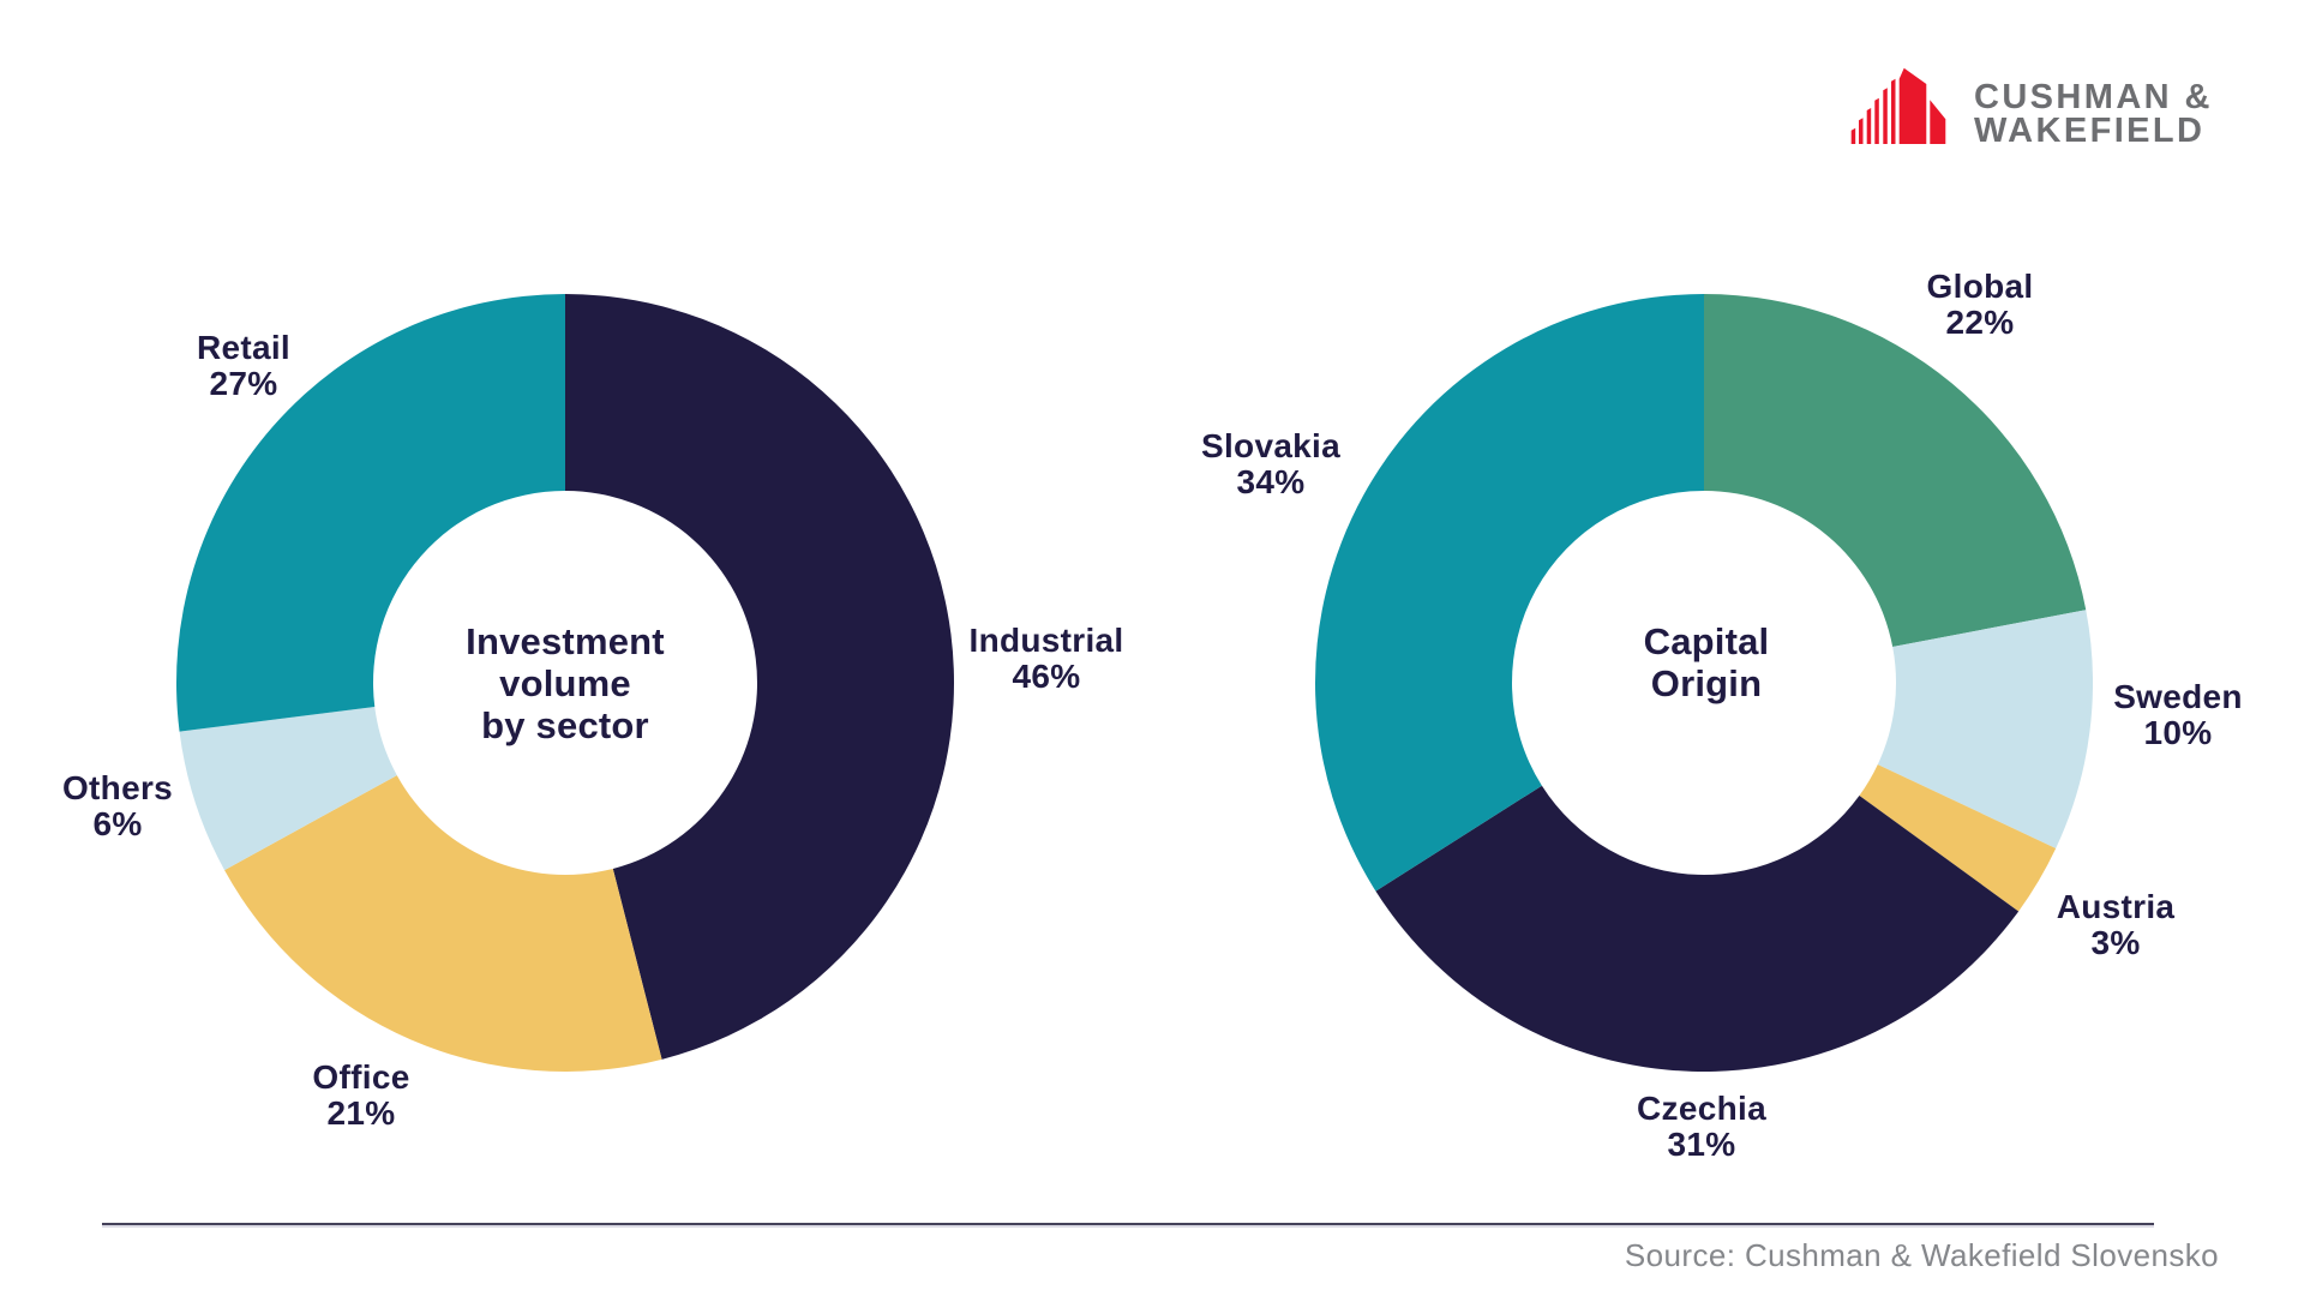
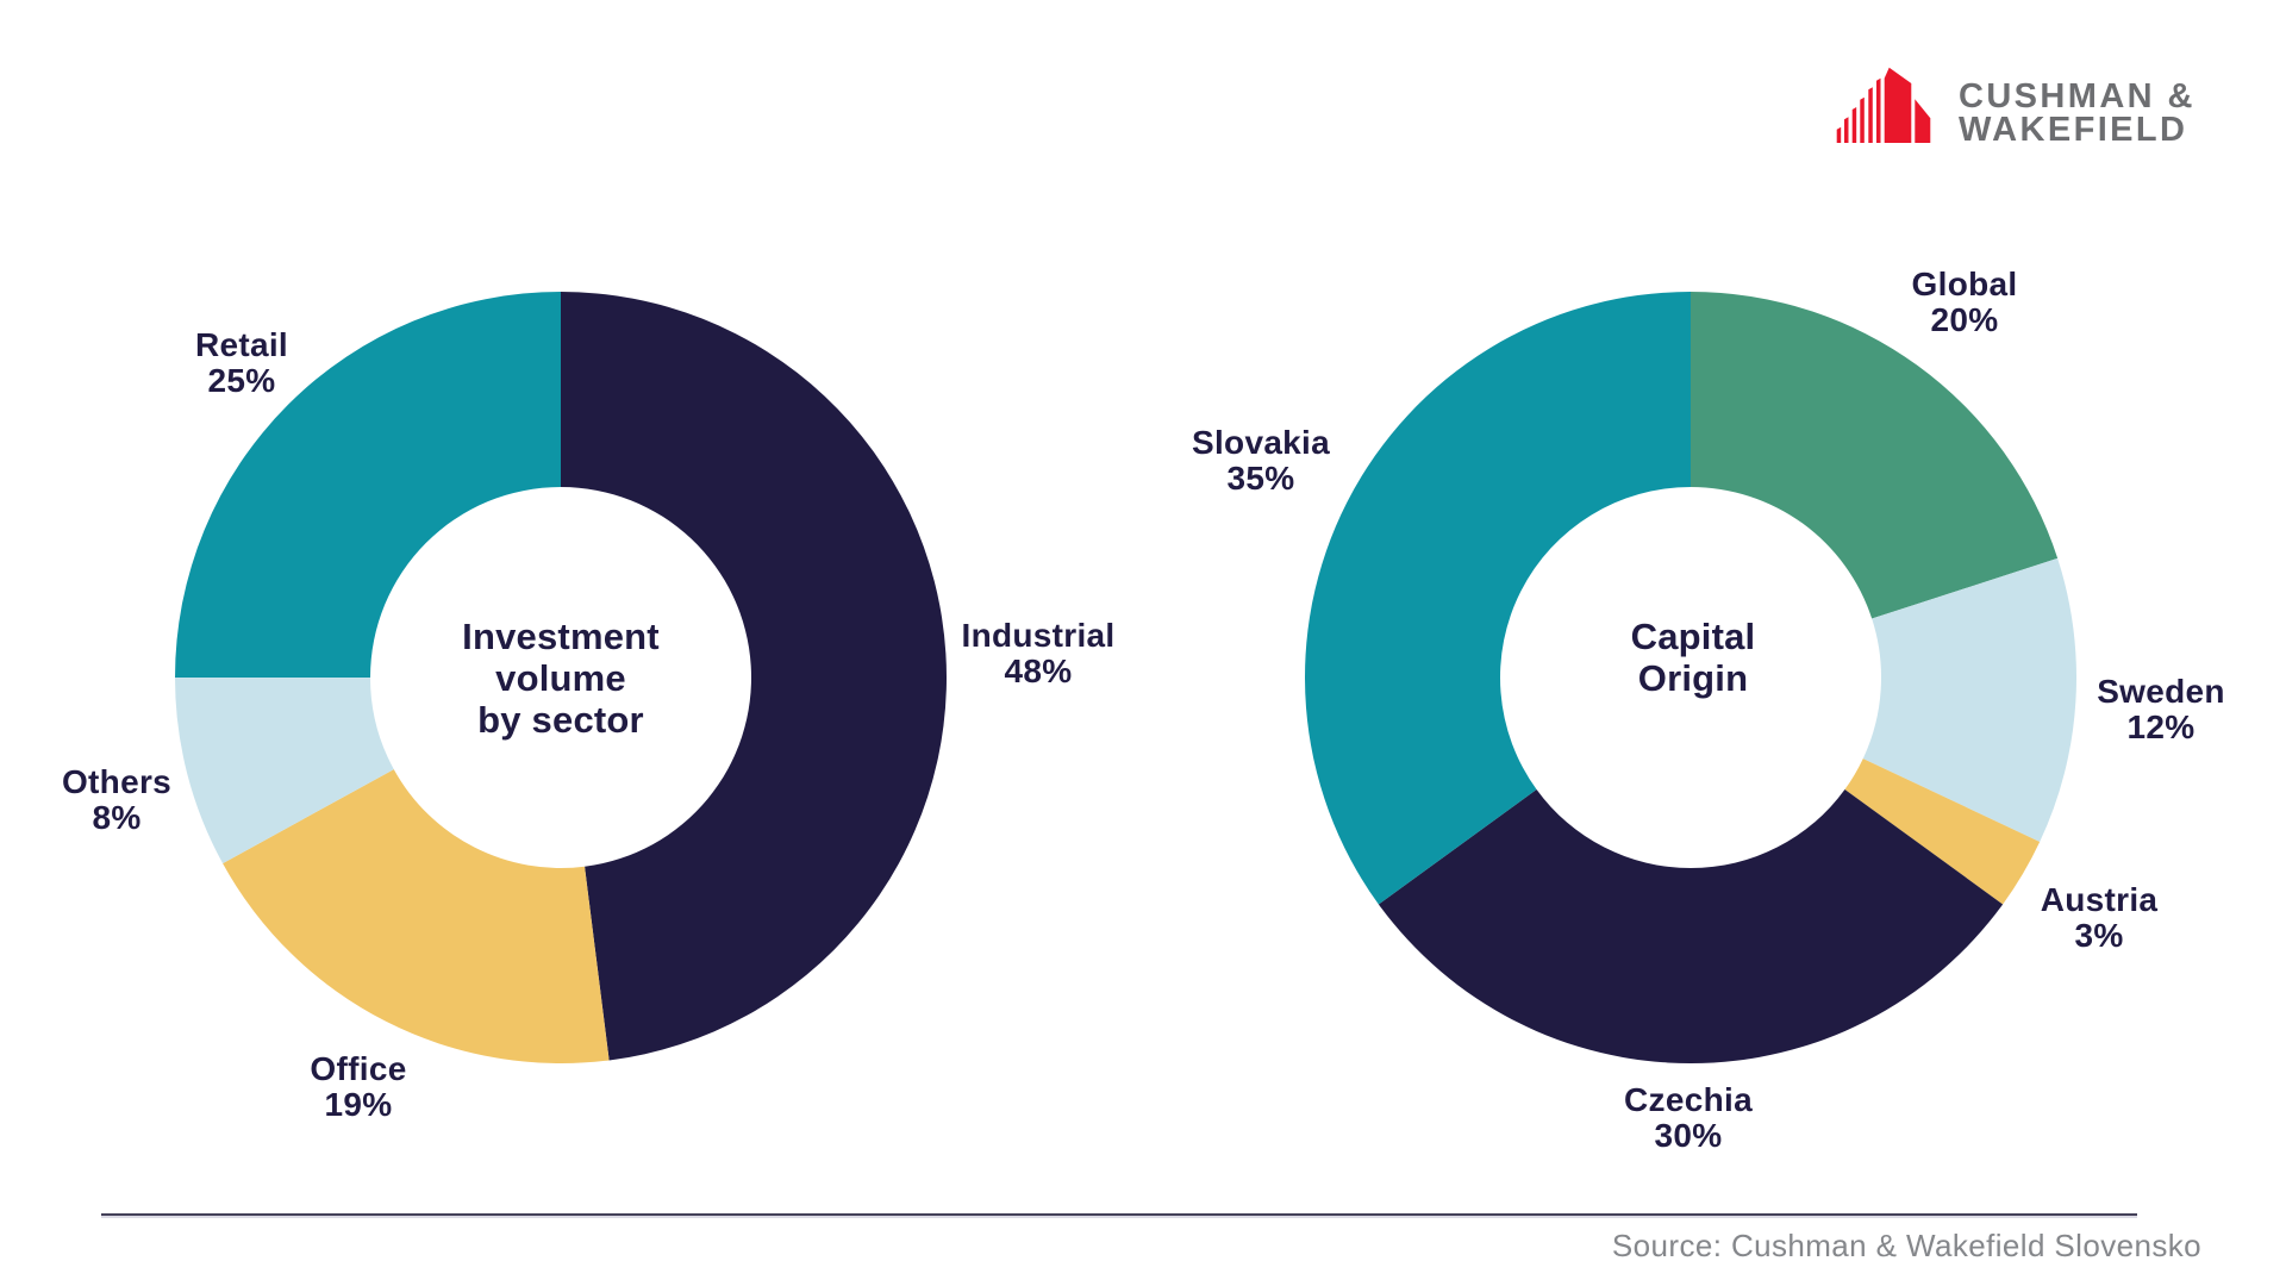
Investment volume by sector/Industrial: 46% -> 48%
Investment volume by sector/Office: 21% -> 19%
Investment volume by sector/Others: 6% -> 8%
Investment volume by sector/Retail: 27% -> 25%
Capital Origin/Global: 22% -> 20%
Capital Origin/Sweden: 10% -> 12%
Capital Origin/Czechia: 31% -> 30%
Capital Origin/Slovakia: 34% -> 35%
